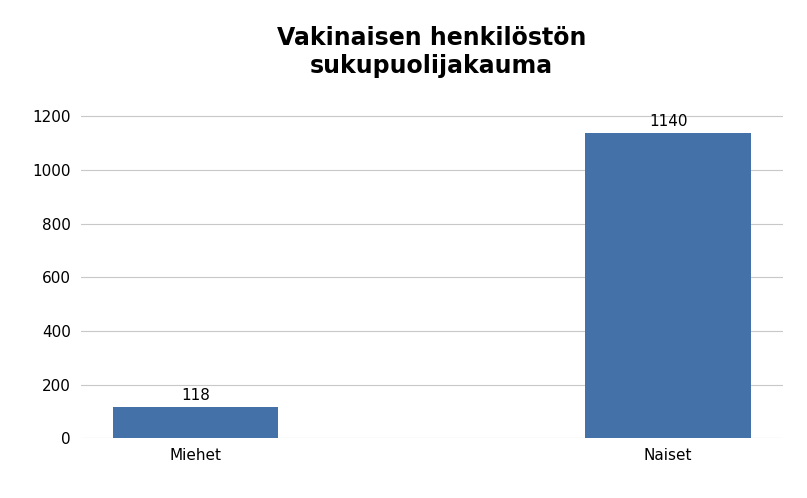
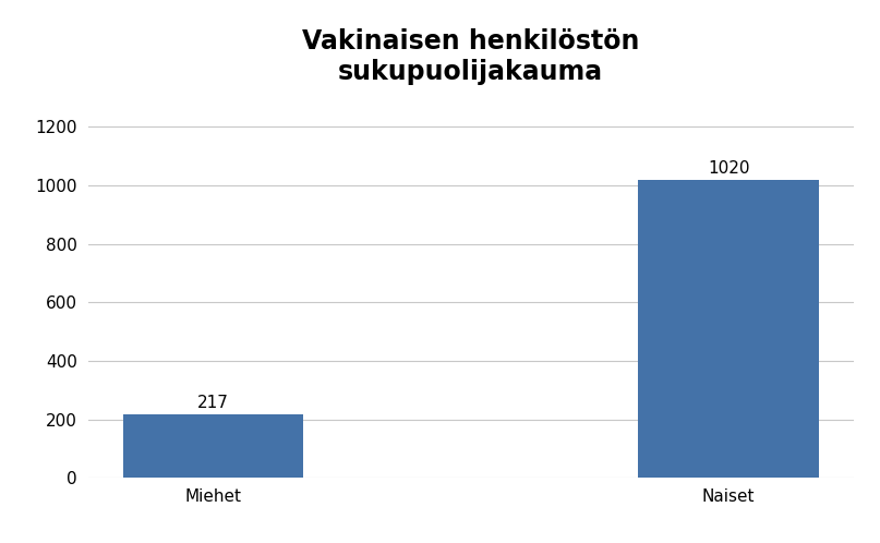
Miehet: 118 -> 217
Naiset: 1140 -> 1020
